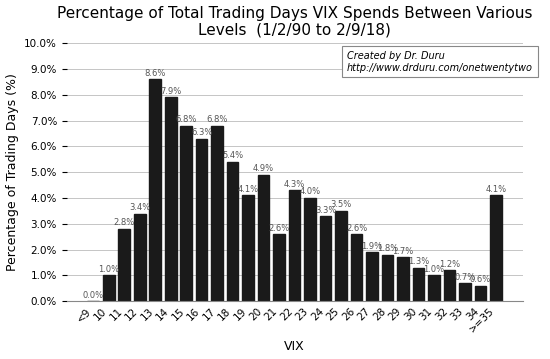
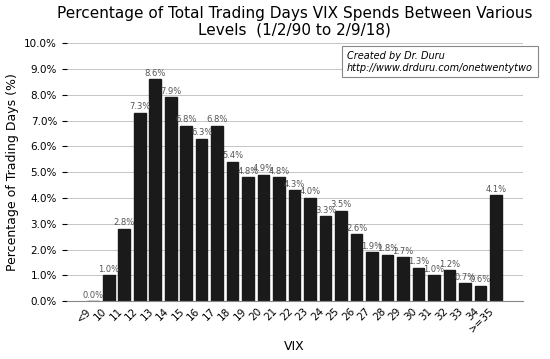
12: 3.4% -> 7.3%
19: 4.1% -> 4.8%
21: 2.6% -> 4.8%
